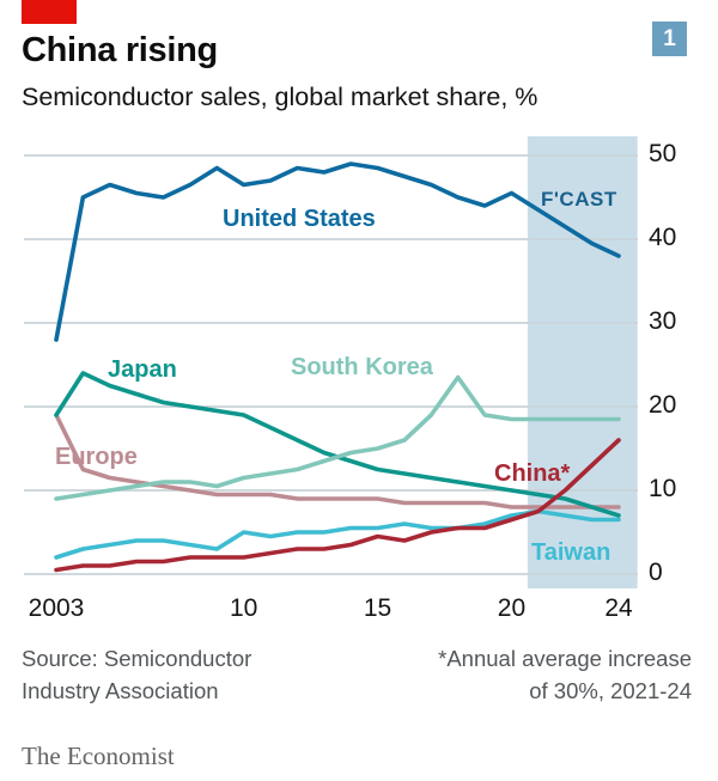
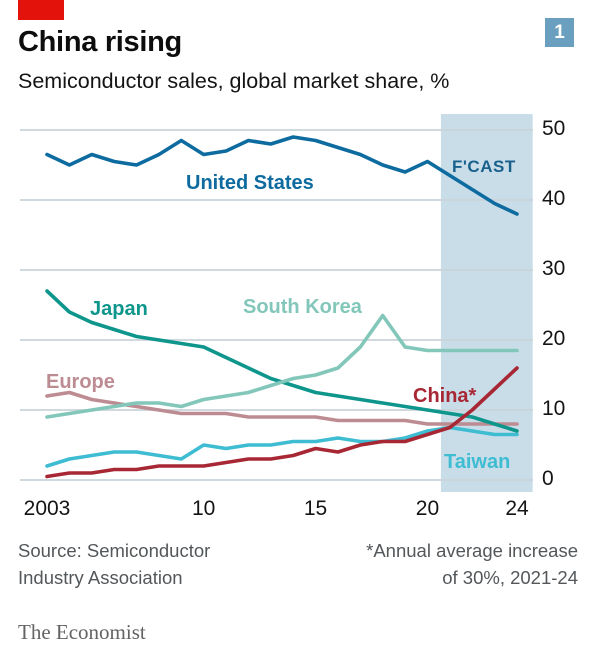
United States/2003: 28 -> 46
Japan/2003: 19 -> 27
Europe/2003: 19 -> 12
